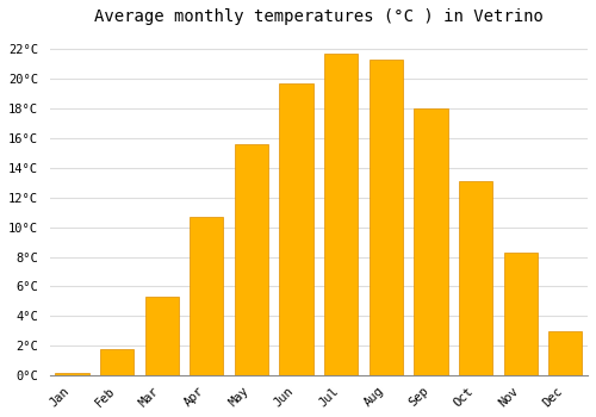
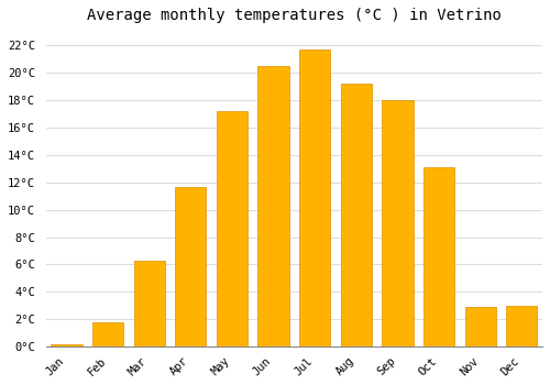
Mar: 5.3°C -> 6.3°C
Apr: 10.7°C -> 11.7°C
May: 15.6°C -> 17.2°C
Jun: 19.7°C -> 20.5°C
Aug: 21.3°C -> 19.2°C
Nov: 8.3°C -> 2.9°C
